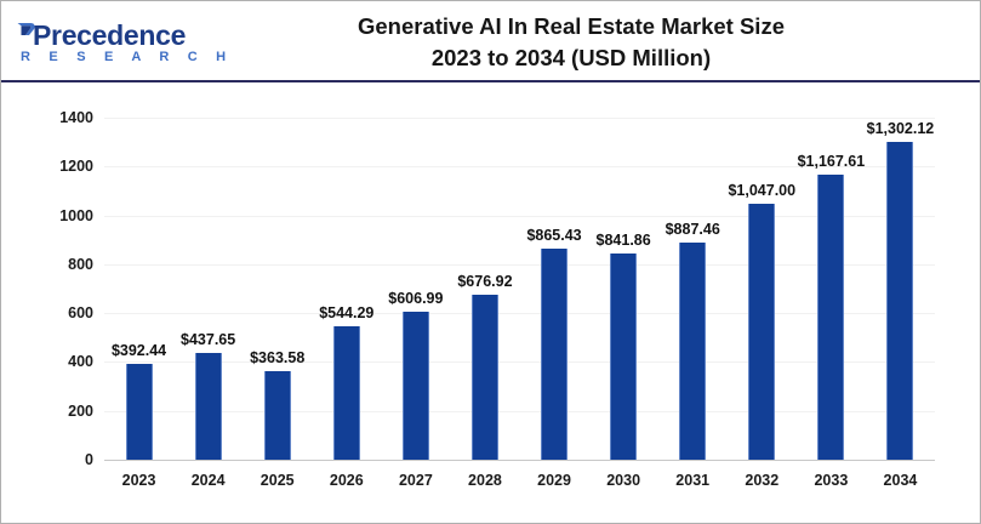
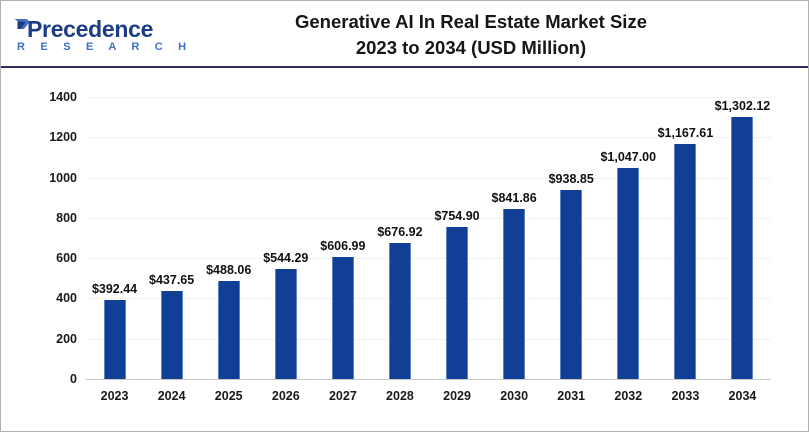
2025: $363.58 -> $488.06
2029: $865.43 -> $754.90
2031: $887.46 -> $938.85
